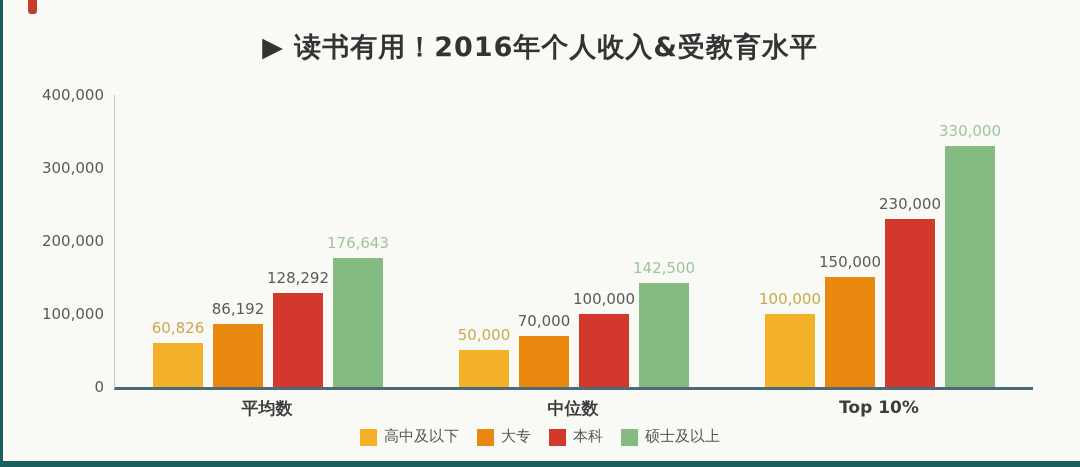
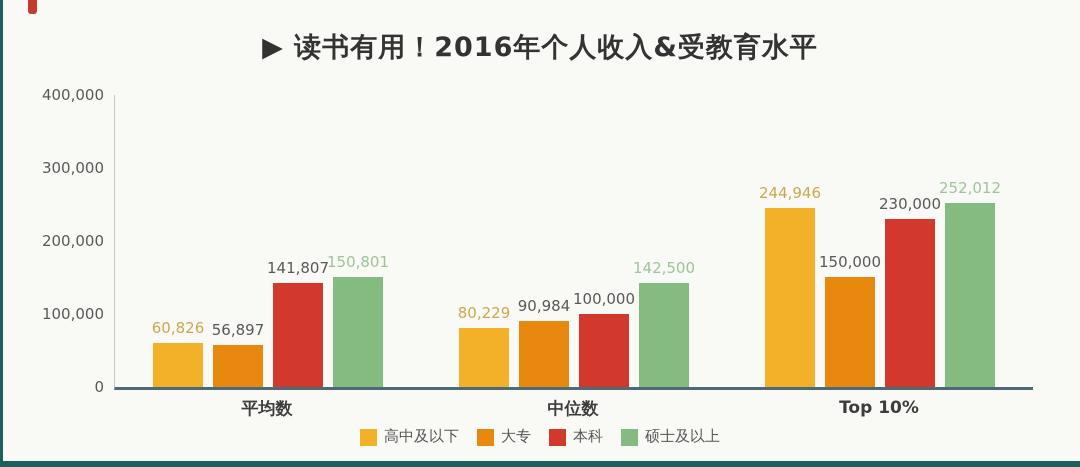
大专/平均数: 86,192 -> 56,897
本科/平均数: 128,292 -> 141,807
硕士及以上/平均数: 176,643 -> 150,801
高中及以下/中位数: 50,000 -> 80,229
大专/中位数: 70,000 -> 90,984
高中及以下/Top 10%: 100,000 -> 244,946
硕士及以上/Top 10%: 330,000 -> 252,012
